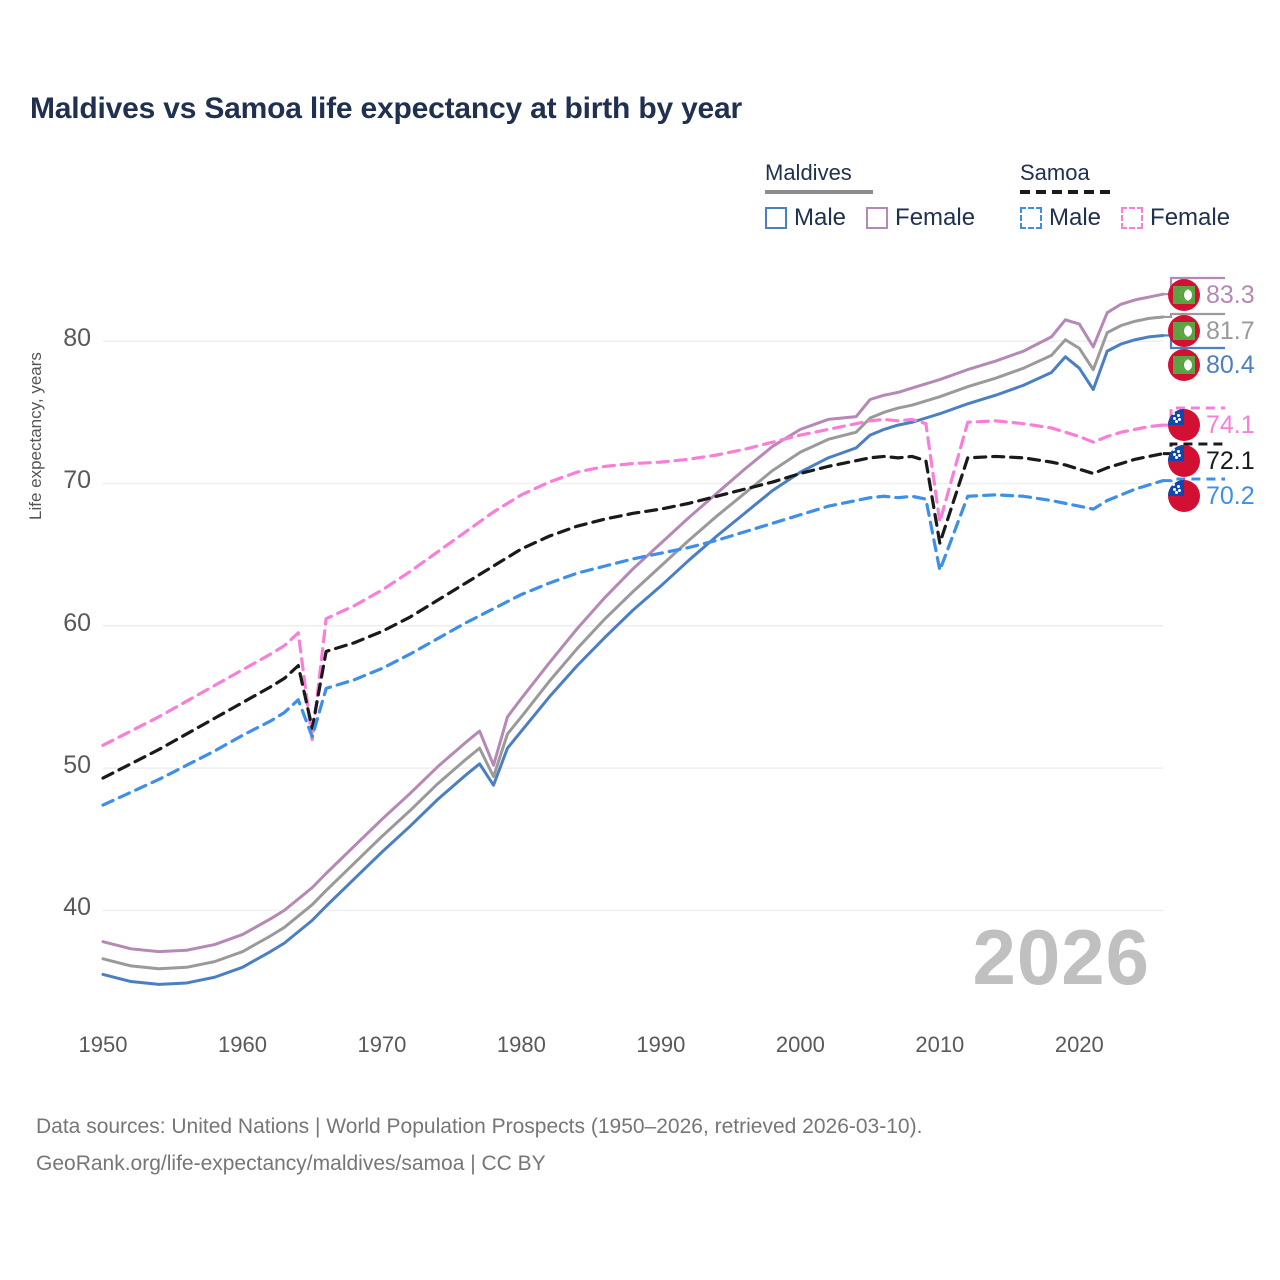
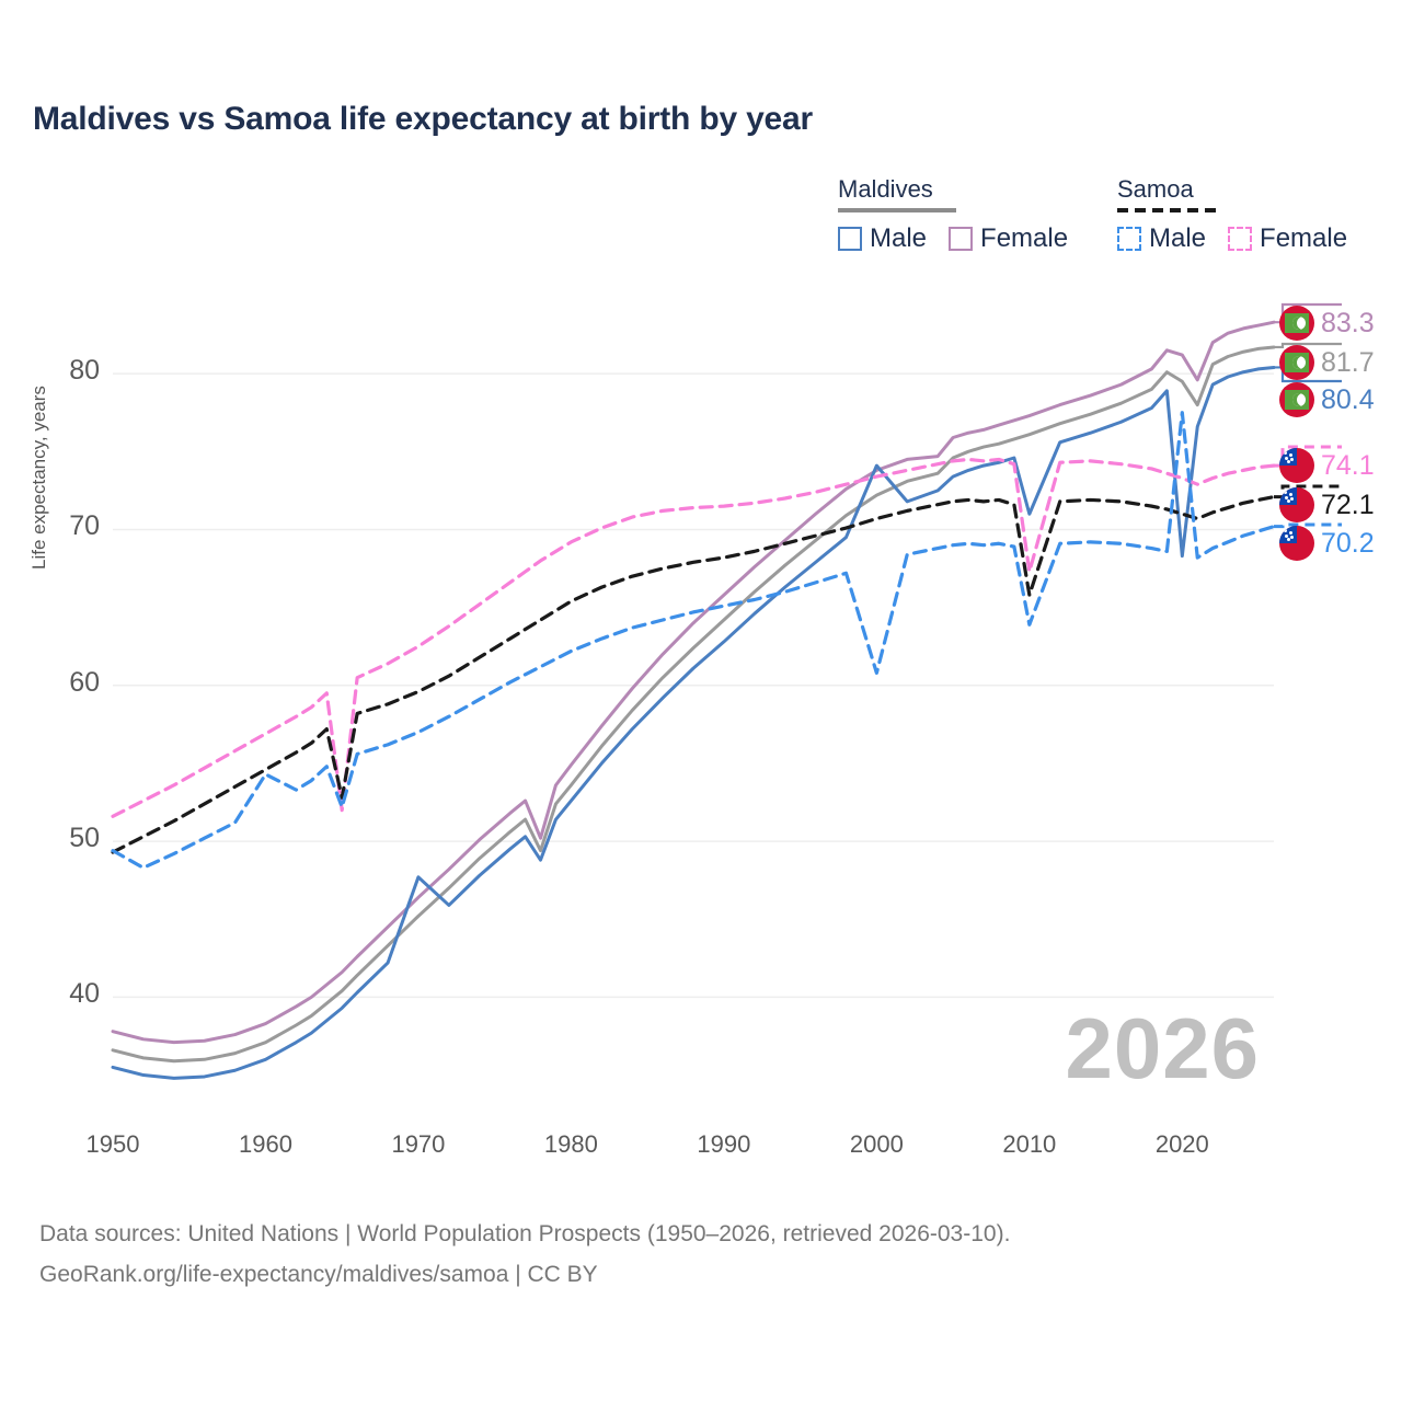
Samoa Male/1950: 47.4 -> 49.4
Samoa Male/1960: 52.3 -> 54.3
Maldives Male/1970: 44.1 -> 47.7
Maldives Male/2000: 70.8 -> 74.1
Samoa Male/2000: 67.8 -> 60.8
Maldives Male/2010: 74.9 -> 71.0
Maldives Male/2020: 78.1 -> 68.3
Samoa Male/2020: 68.4 -> 77.5
